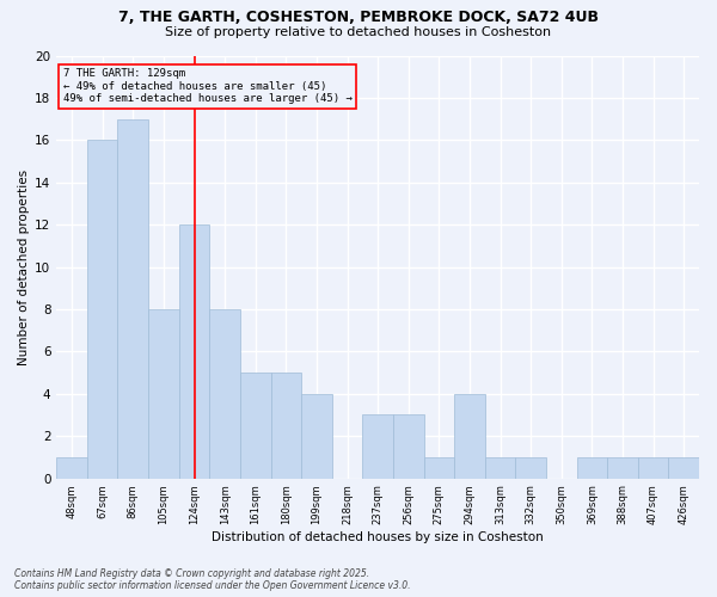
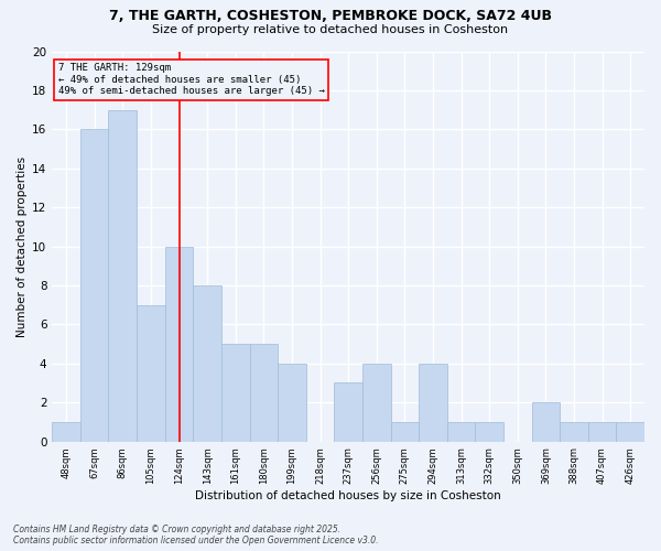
105sqm: 8 -> 7
124sqm: 12 -> 10
256sqm: 3 -> 4
369sqm: 1 -> 2
